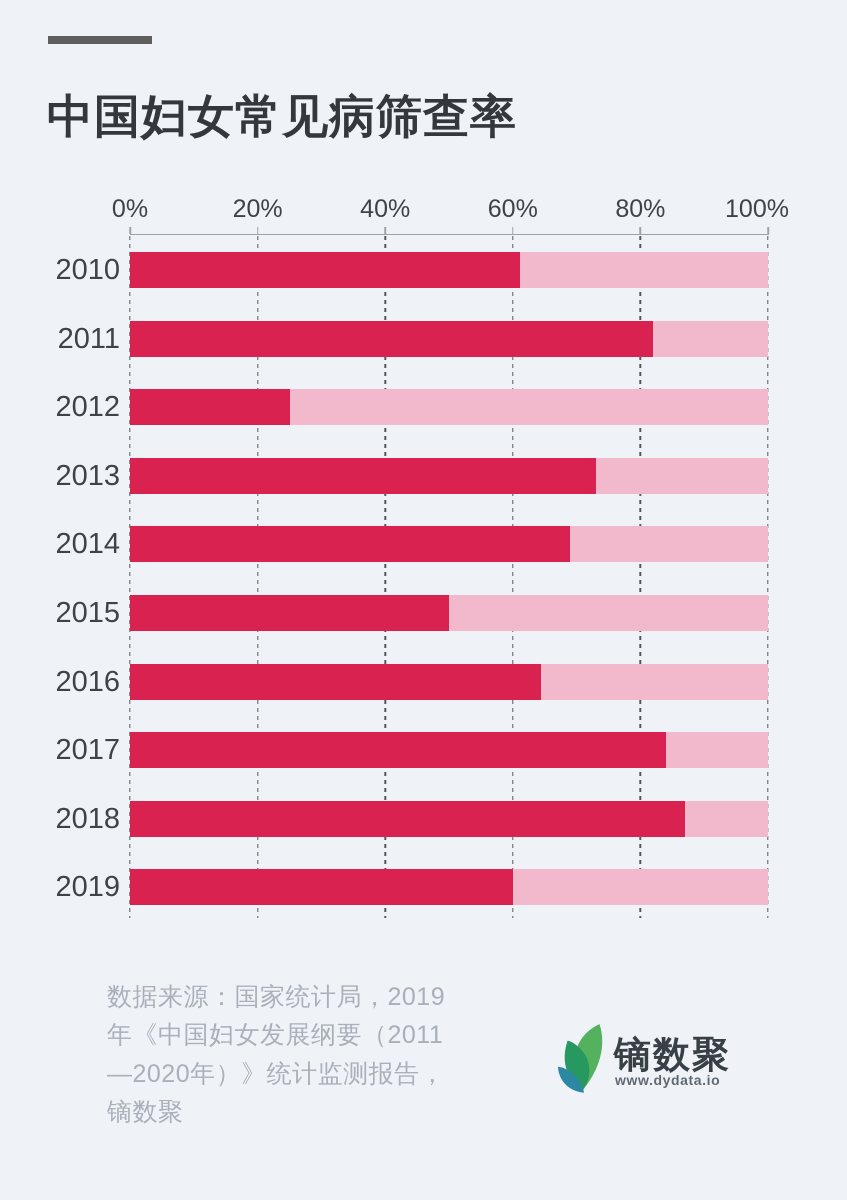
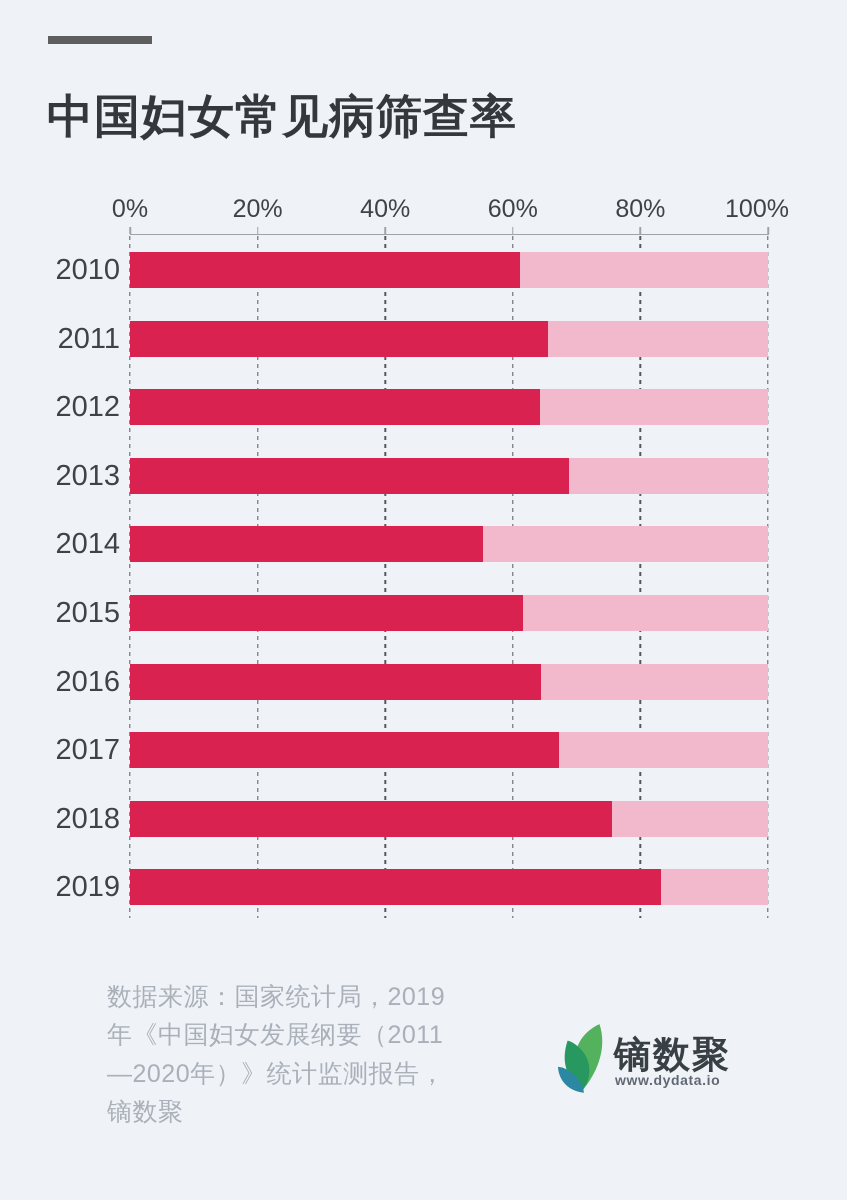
2011: 82% -> 66%
2012: 25% -> 64%
2013: 73% -> 69%
2014: 69% -> 55%
2015: 50% -> 62%
2017: 84% -> 67%
2018: 87% -> 76%
2019: 60% -> 83%
